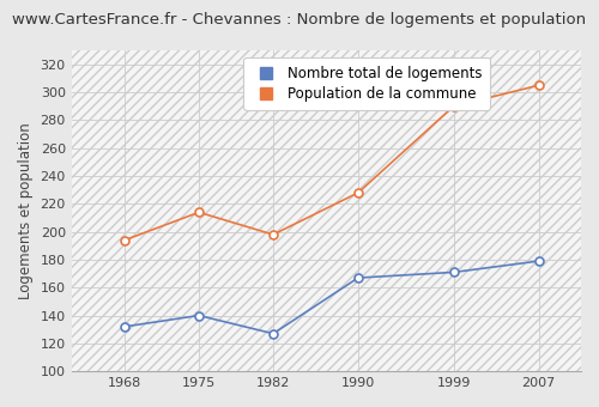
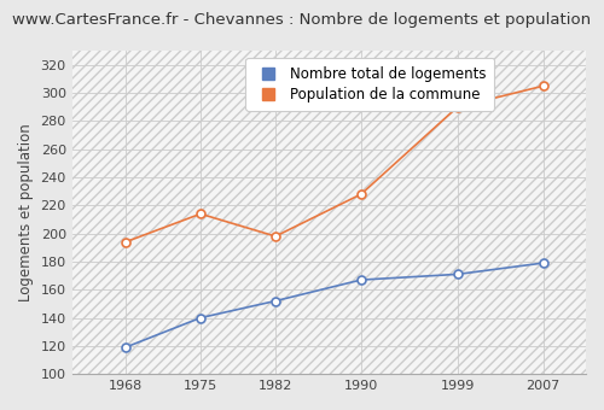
Nombre total de logements/1968: 132 -> 119
Nombre total de logements/1982: 127 -> 152
